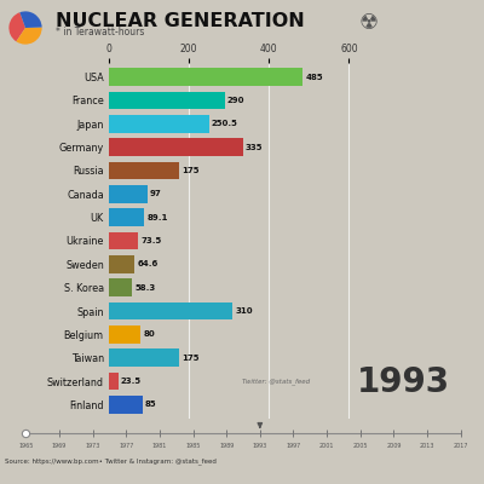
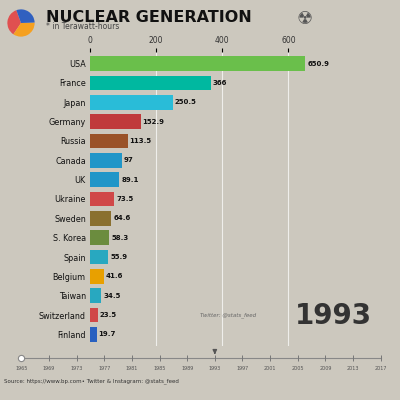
USA: 485 -> 651
France: 290 -> 366
Germany: 335 -> 153
Russia: 175 -> 114
Spain: 310 -> 56
Belgium: 80 -> 42
Taiwan: 175 -> 34
Finland: 85 -> 20
